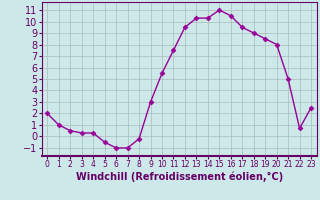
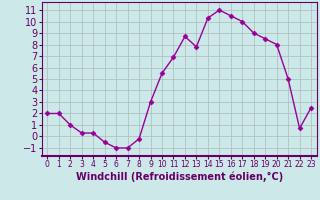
1: 1.0 -> 2.0
2: 0.5 -> 1.0
11: 7.5 -> 6.9
12: 9.5 -> 8.7
13: 10.3 -> 7.8
17: 9.5 -> 10.0
